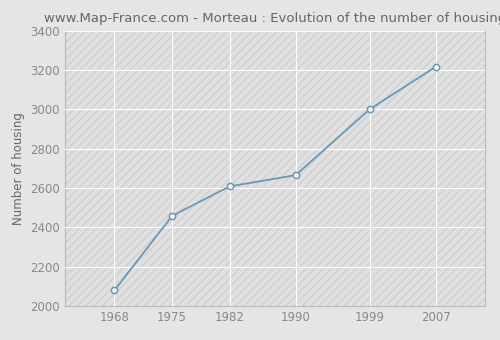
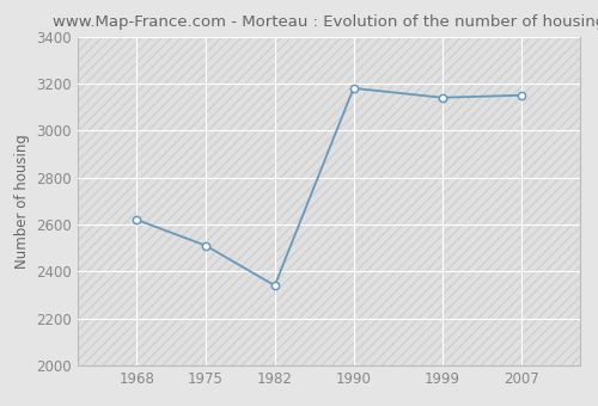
1968: 2080 -> 2620
1975: 2460 -> 2510
1982: 2610 -> 2340
1990: 2660 -> 3180
1999: 3000 -> 3140
2007: 3220 -> 3150
